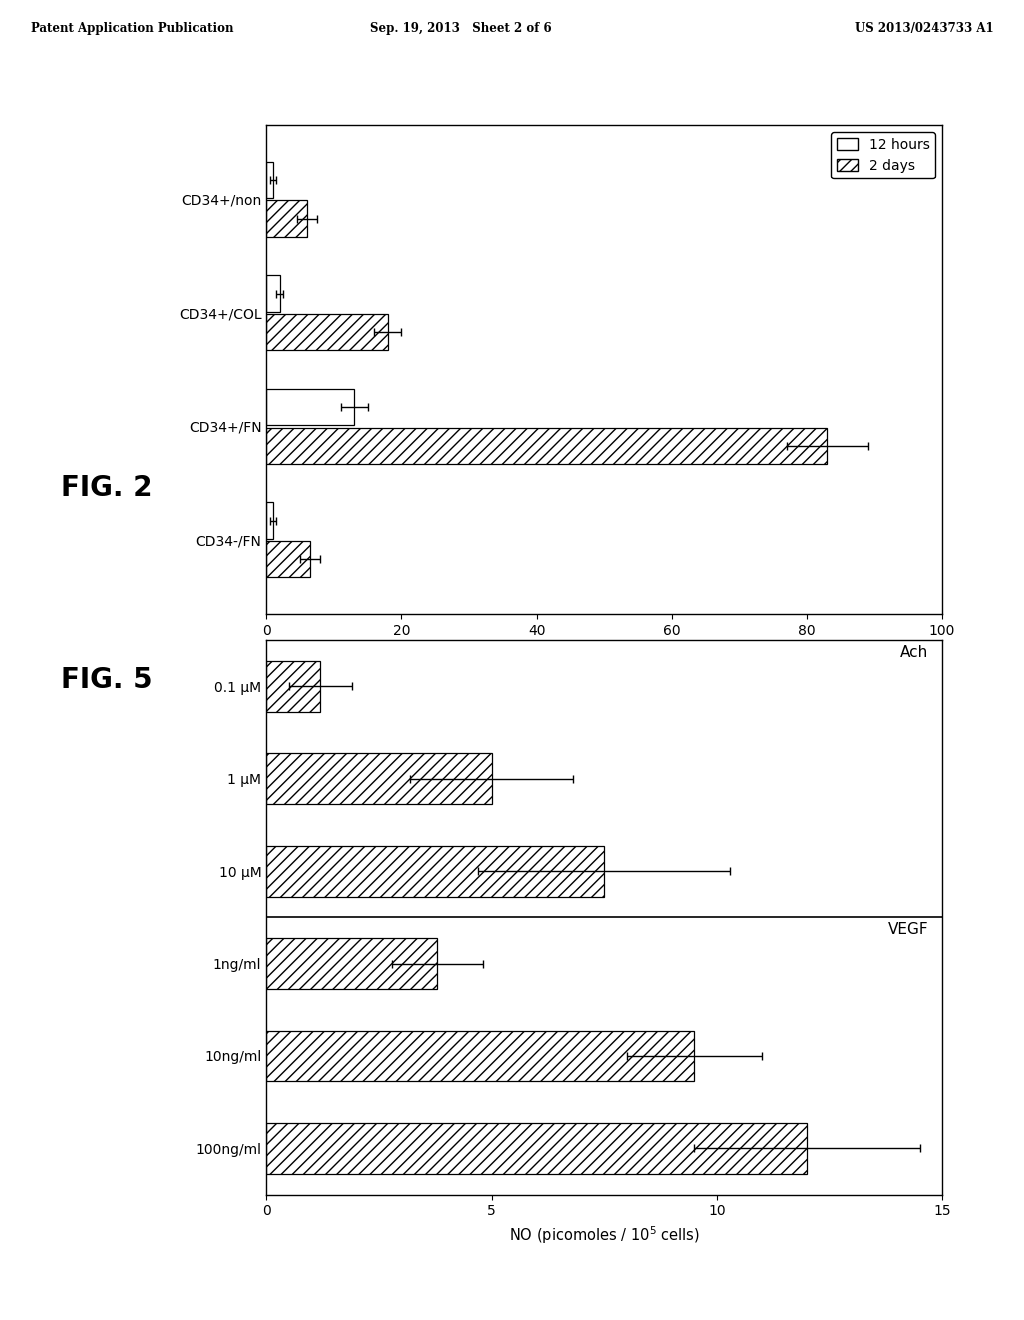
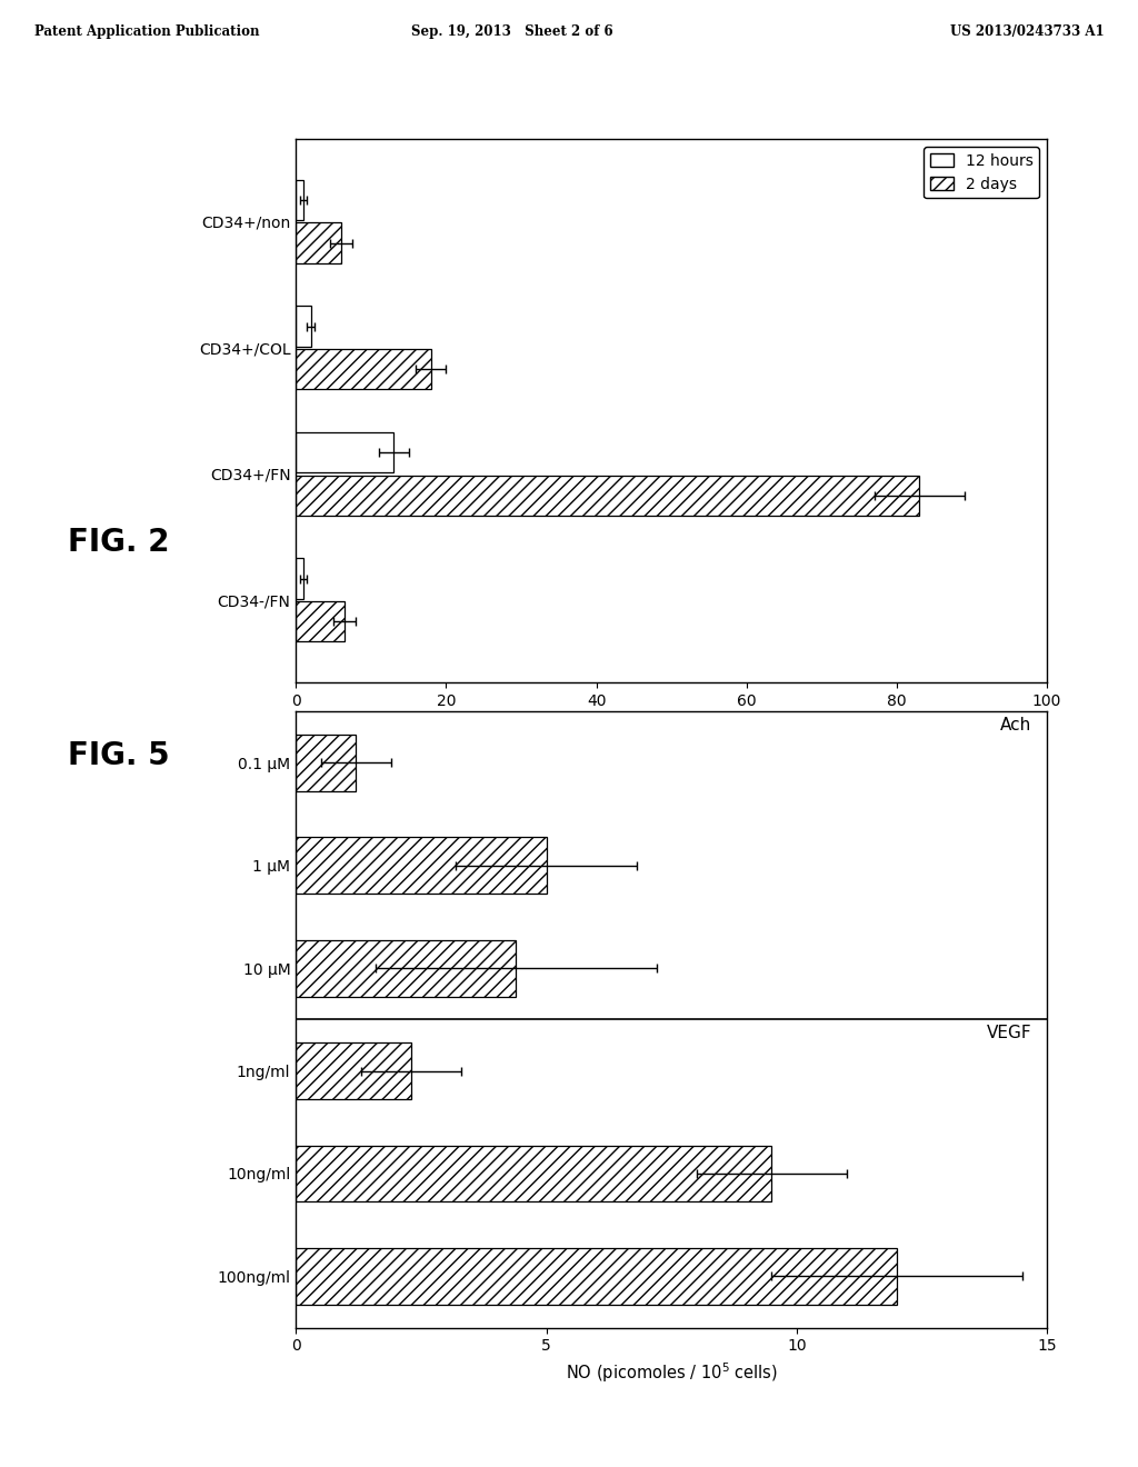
10 μM: 7.5 -> 4.4
1ng/ml: 3.8 -> 2.3
